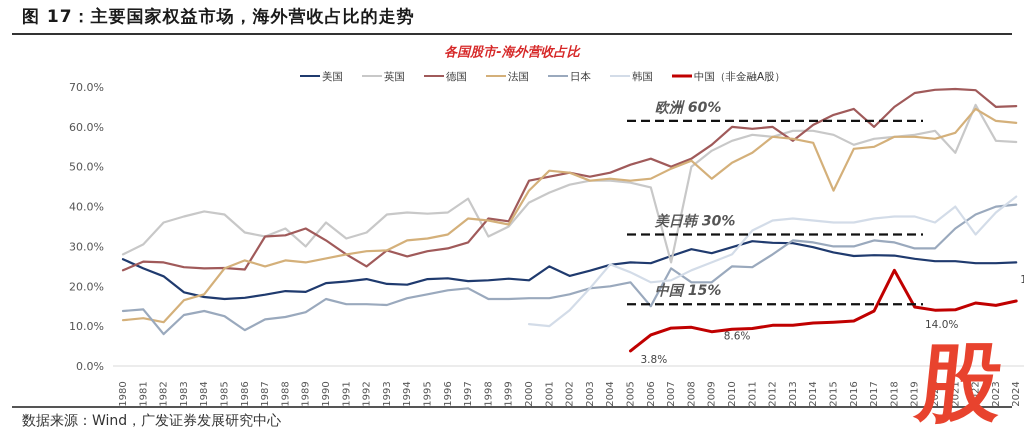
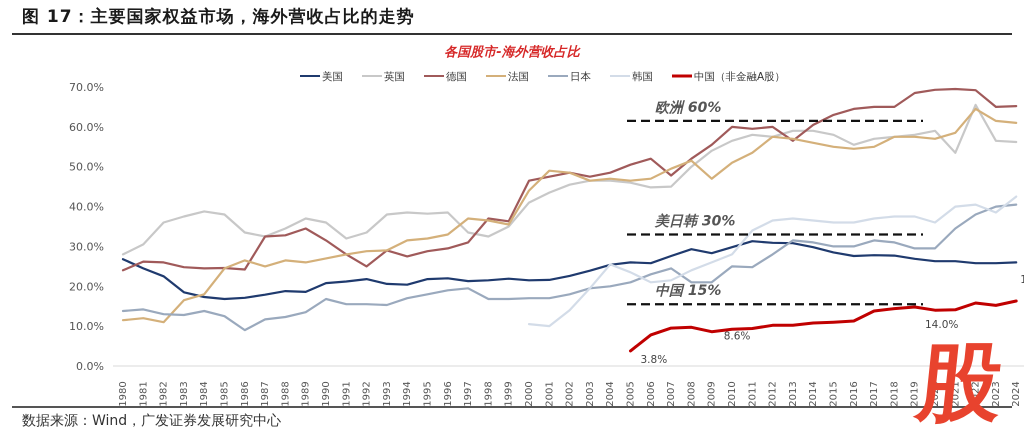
日本/1982: 8% -> 13%
英国/1989: 30% -> 37%
英国/1997: 42% -> 34%
美国/2001: 25% -> 22%
日本/2006: 15% -> 23%
英国/2007: 26% -> 45%
德国/2007: 50% -> 48%
法国/2015: 44% -> 55%
德国/2017: 60% -> 65%
中国（非金融A股）/2018: 24% -> 14%
韩国/2022: 33% -> 40%
